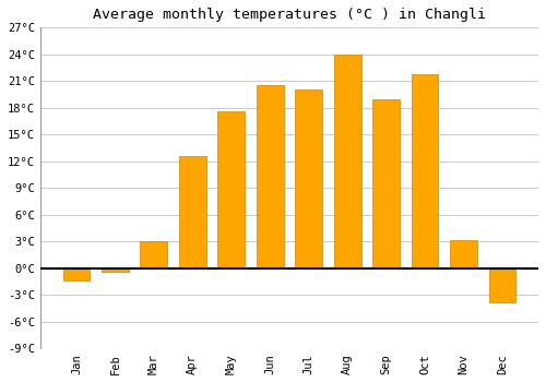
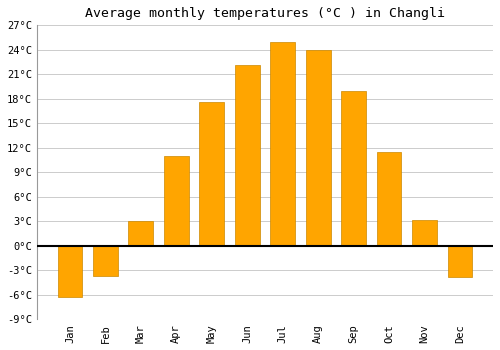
Jan: -1.4°C -> -6.2°C
Feb: -0.4°C -> -3.7°C
Apr: 12.6°C -> 11.0°C
Jun: 20.6°C -> 22.1°C
Jul: 20.0°C -> 25.0°C
Oct: 21.8°C -> 11.5°C
